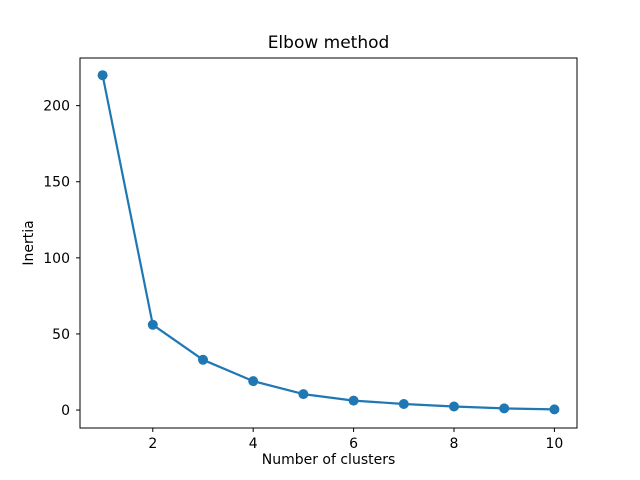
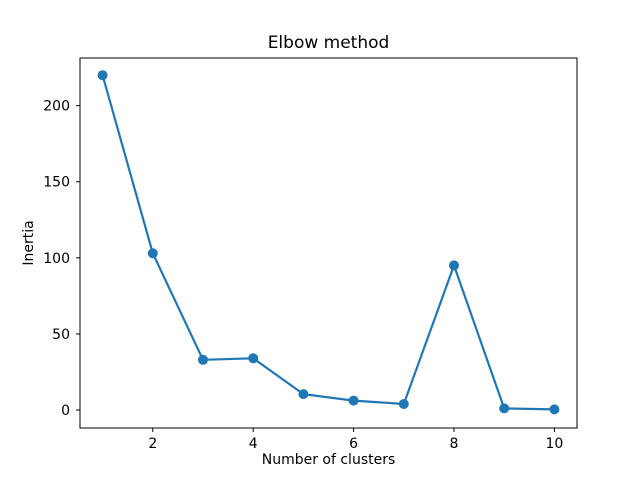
2: 56 -> 103
4: 19 -> 34
8: 2 -> 95
